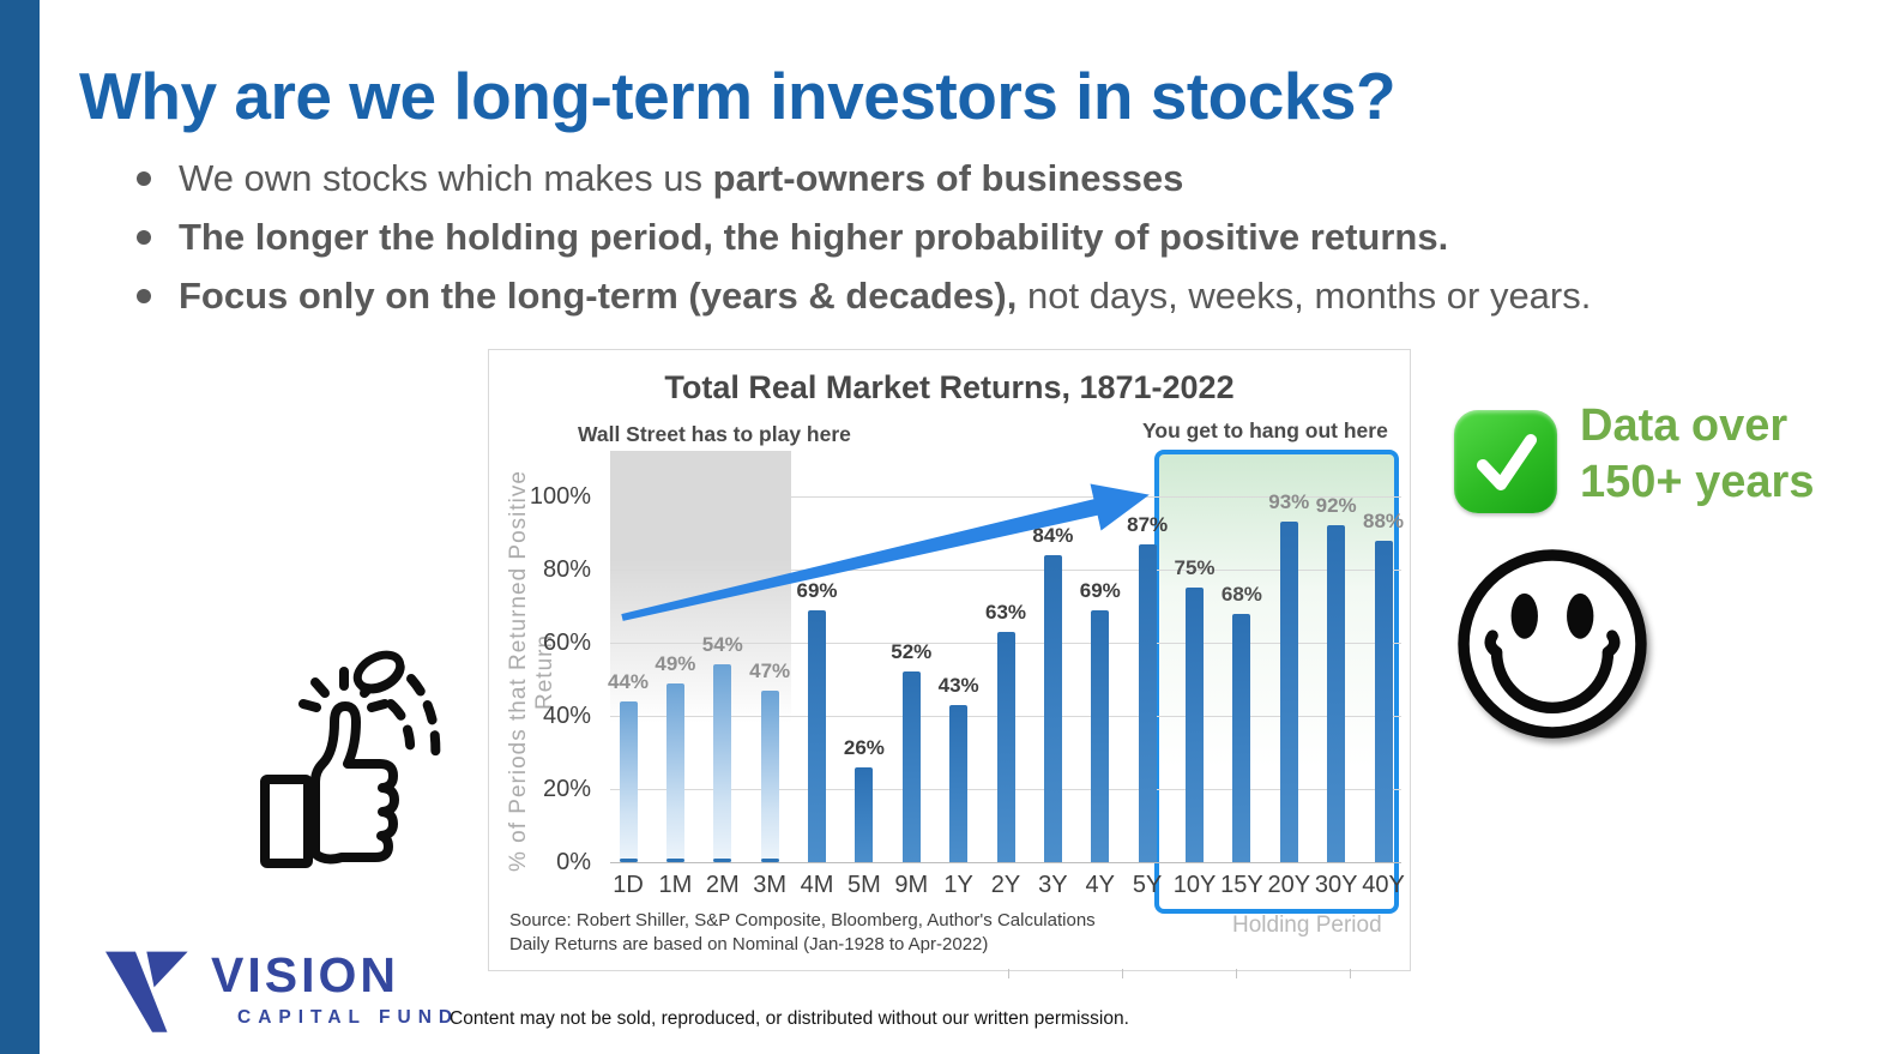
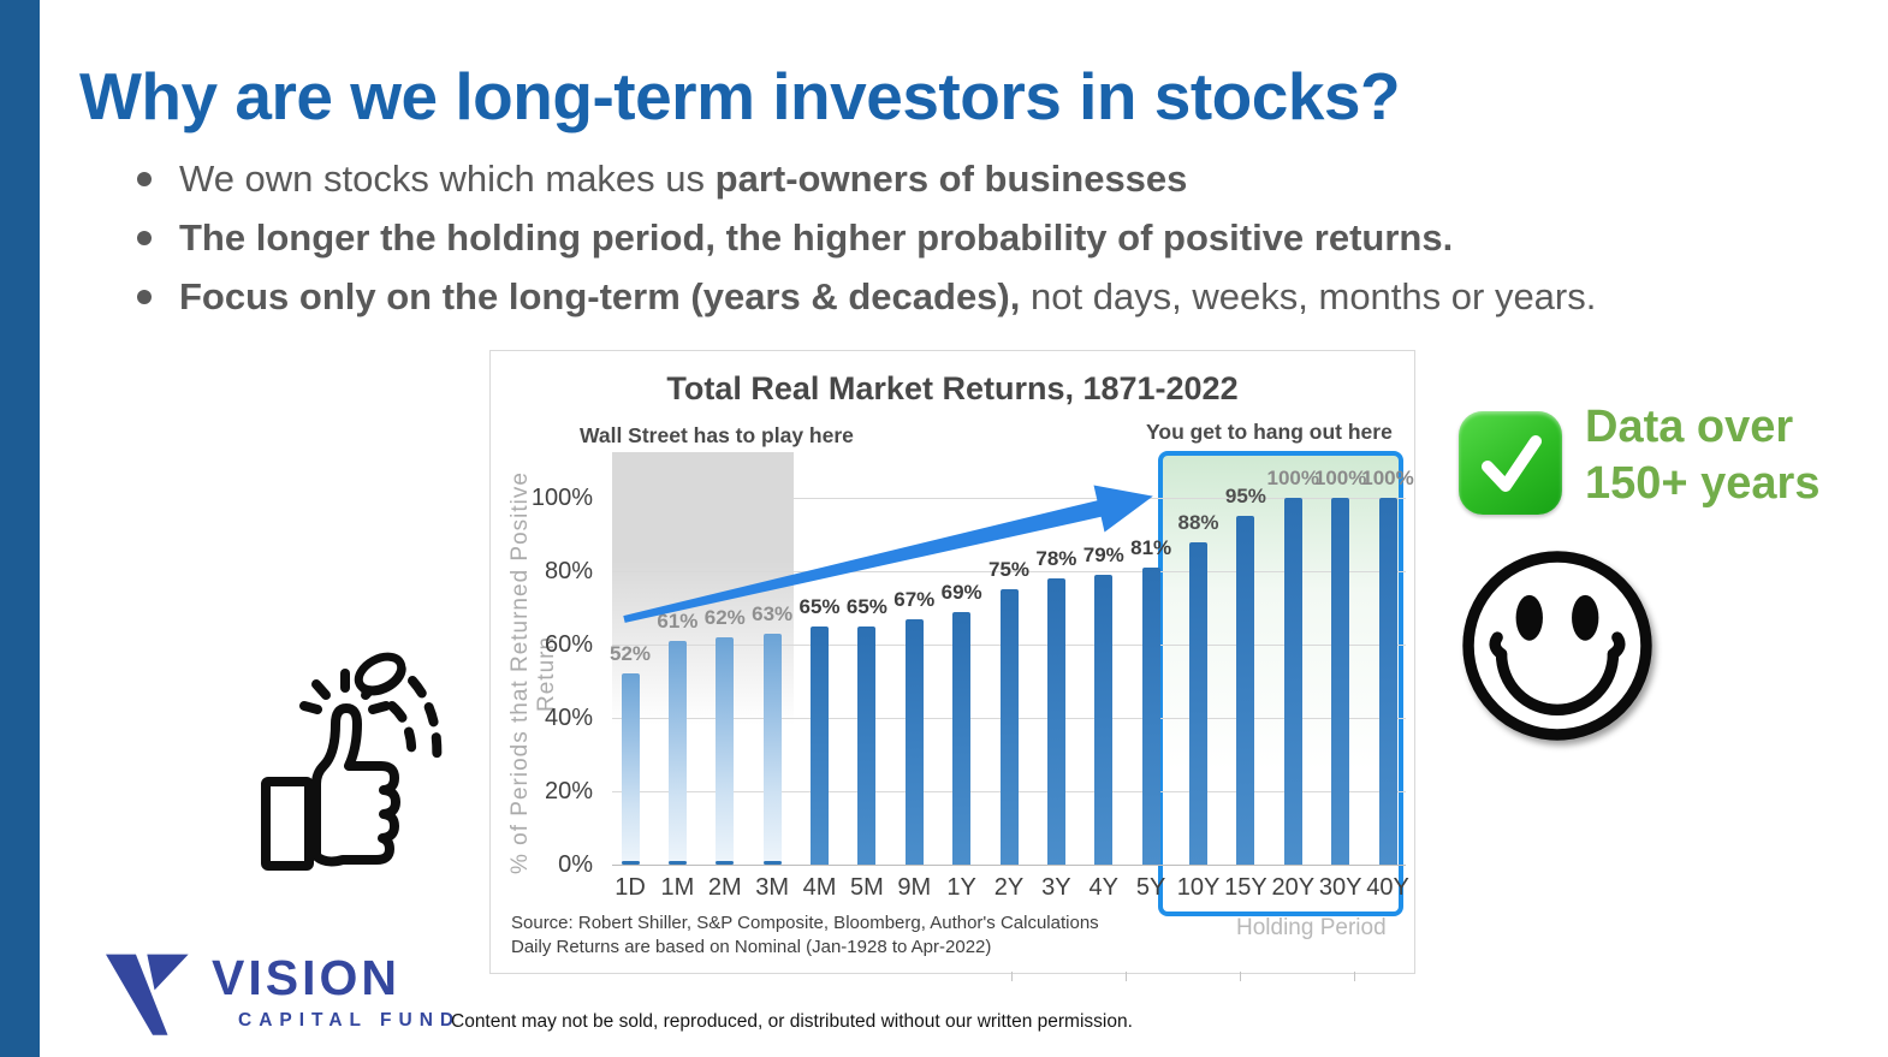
1D: 44% -> 52%
1M: 49% -> 61%
2M: 54% -> 62%
3M: 47% -> 63%
4M: 69% -> 65%
5M: 26% -> 65%
9M: 52% -> 67%
1Y: 43% -> 69%
2Y: 63% -> 75%
3Y: 84% -> 78%
4Y: 69% -> 79%
5Y: 87% -> 81%
10Y: 75% -> 88%
15Y: 68% -> 95%
20Y: 93% -> 100%
30Y: 92% -> 100%
40Y: 88% -> 100%
